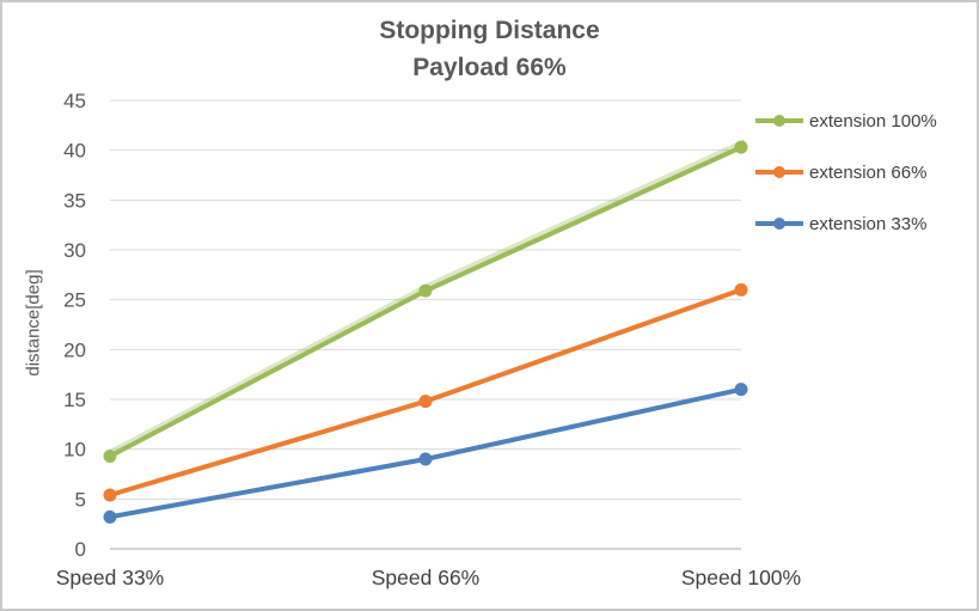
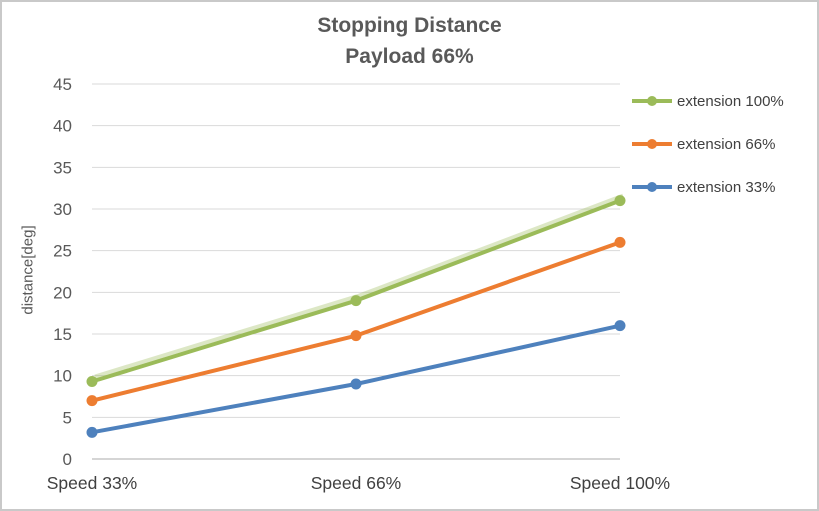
extension 66%/Speed 33%: 5 -> 7
extension 100%/Speed 66%: 26 -> 19
extension 100%/Speed 100%: 40 -> 31
